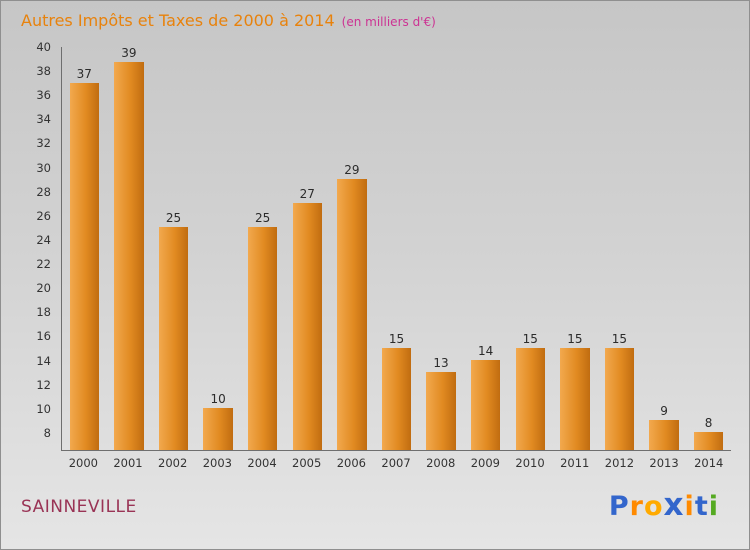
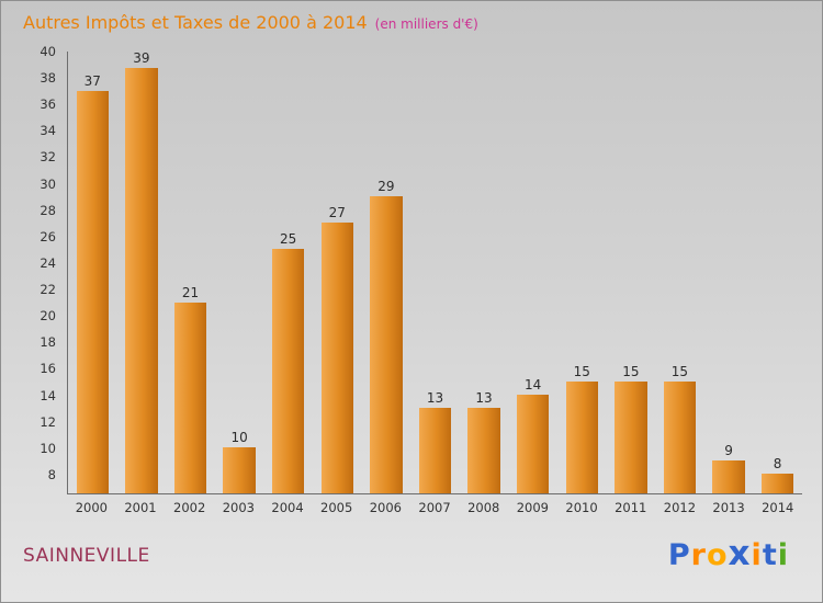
2002: 25 -> 21
2007: 15 -> 13
